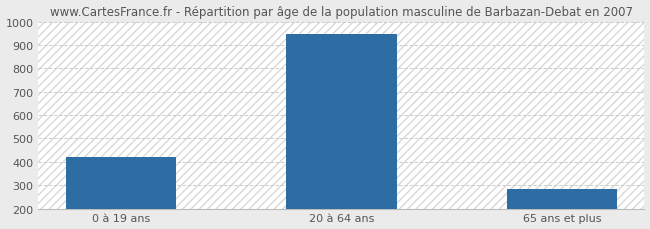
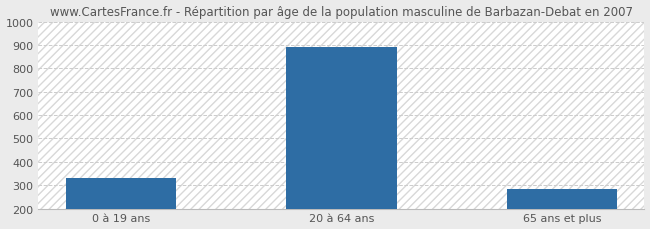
0 à 19 ans: 422 -> 330
20 à 64 ans: 946 -> 890
